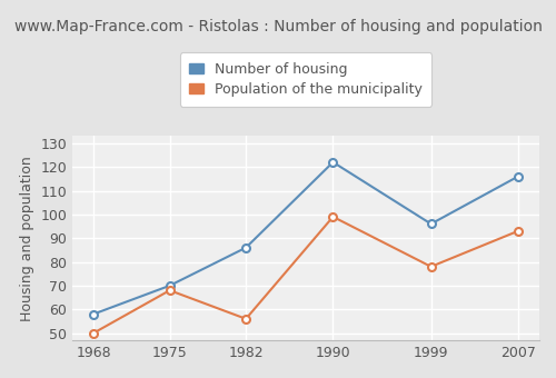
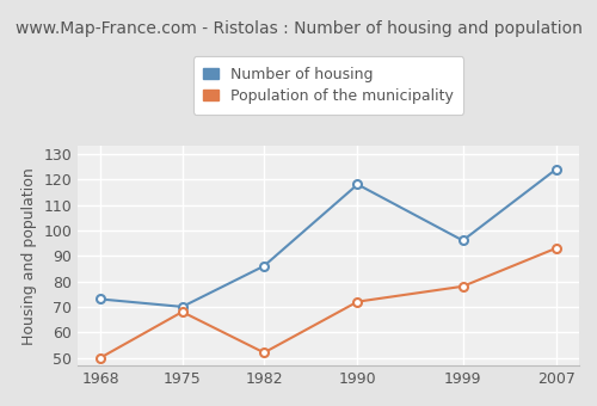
Number of housing/1968: 58 -> 73
Population of the municipality/1982: 56 -> 52
Number of housing/1990: 122 -> 118
Population of the municipality/1990: 99 -> 72
Number of housing/2007: 116 -> 124
